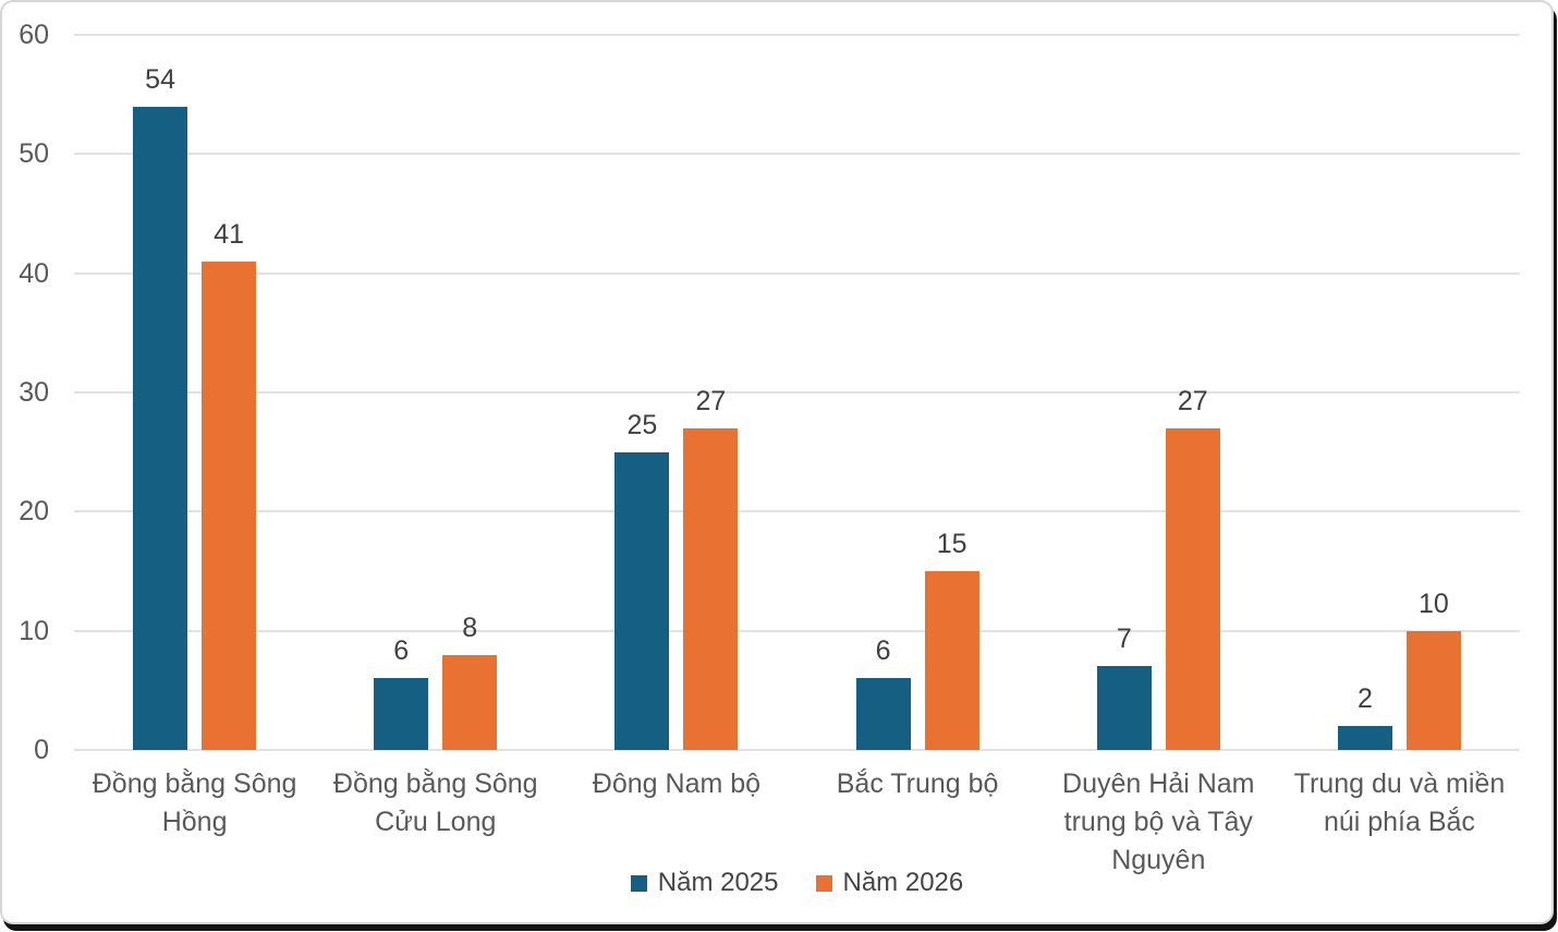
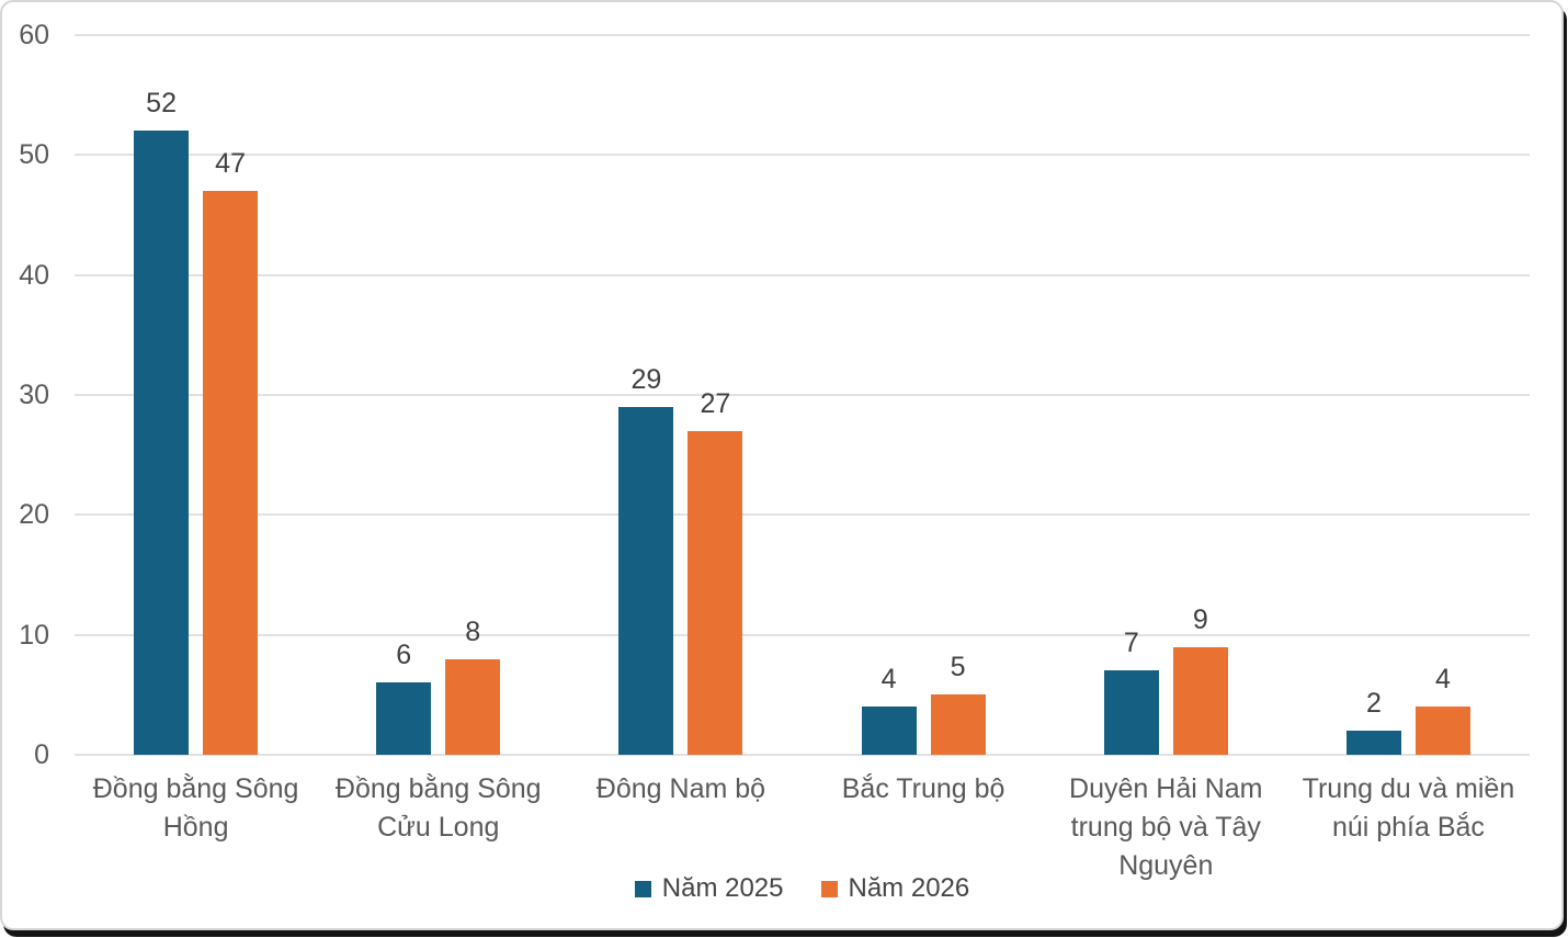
Năm 2025/Đồng bằng Sông Hồng: 54 -> 52
Năm 2026/Đồng bằng Sông Hồng: 41 -> 47
Năm 2025/Đông Nam bộ: 25 -> 29
Năm 2025/Bắc Trung bộ: 6 -> 4
Năm 2026/Bắc Trung bộ: 15 -> 5
Năm 2026/Duyên Hải Nam trung bộ và Tây Nguyên: 27 -> 9
Năm 2026/Trung du và miền núi phía Bắc: 10 -> 4
